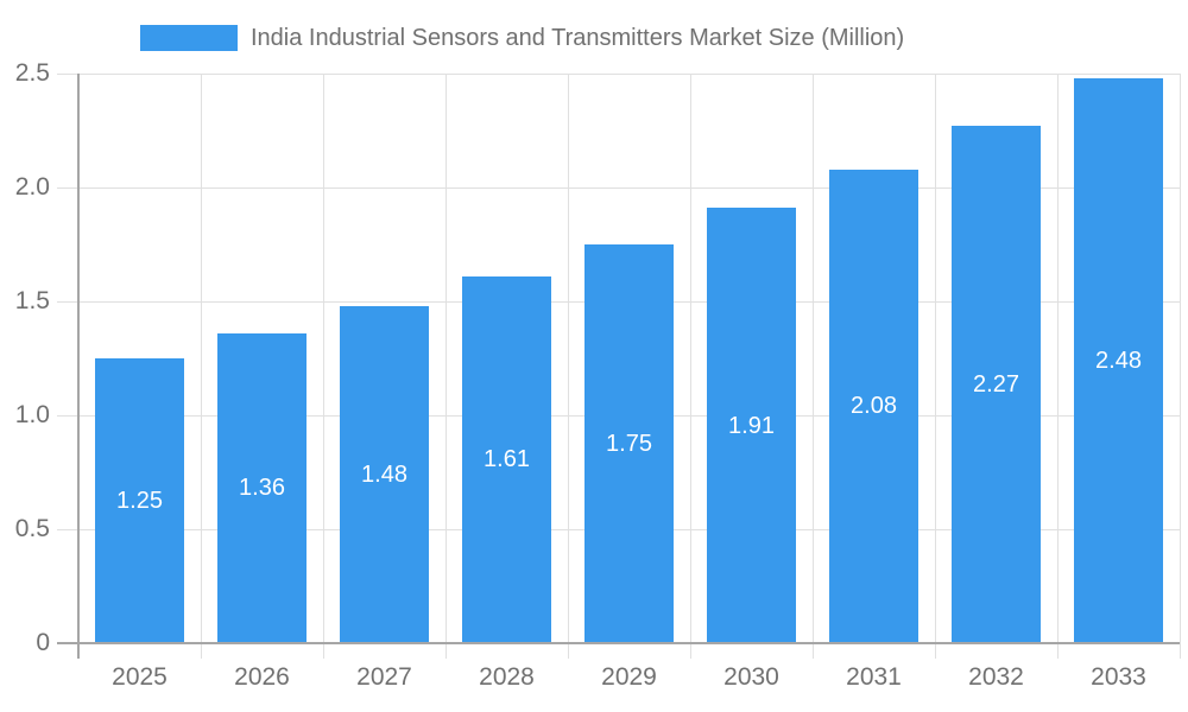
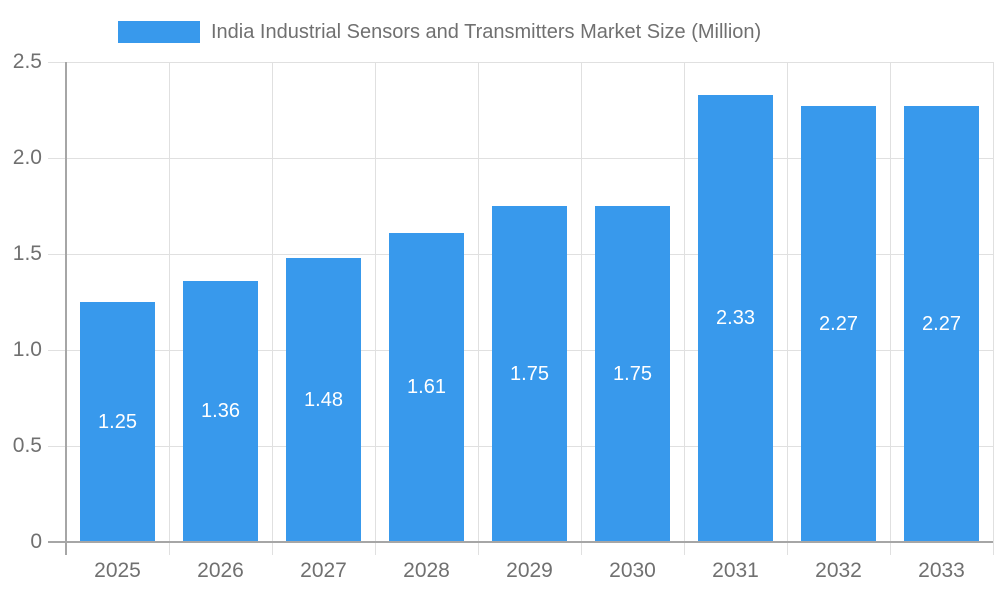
2030: 1.91 -> 1.75
2031: 2.08 -> 2.33
2033: 2.48 -> 2.27
